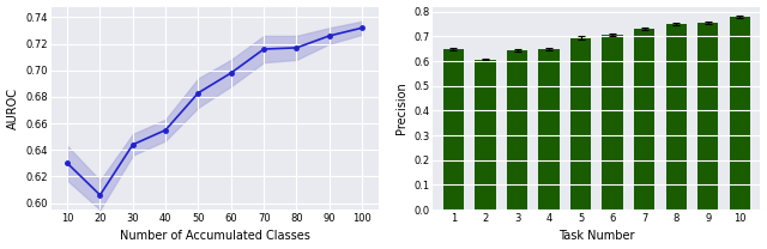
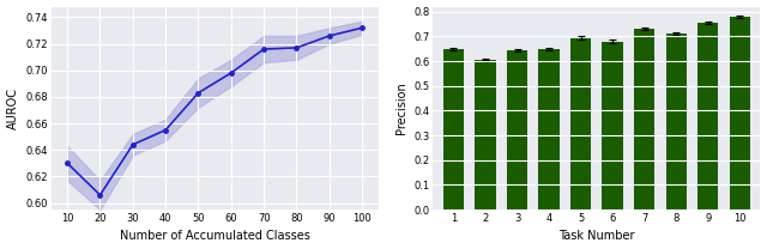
6: 0.707 -> 0.680
8: 0.748 -> 0.710
